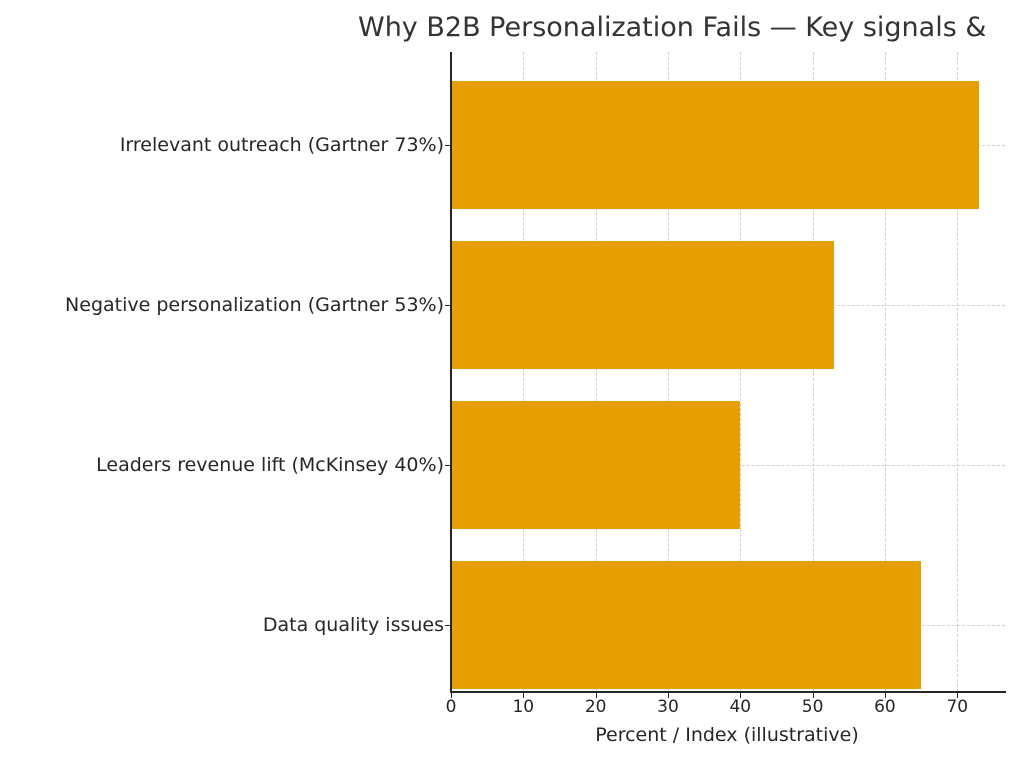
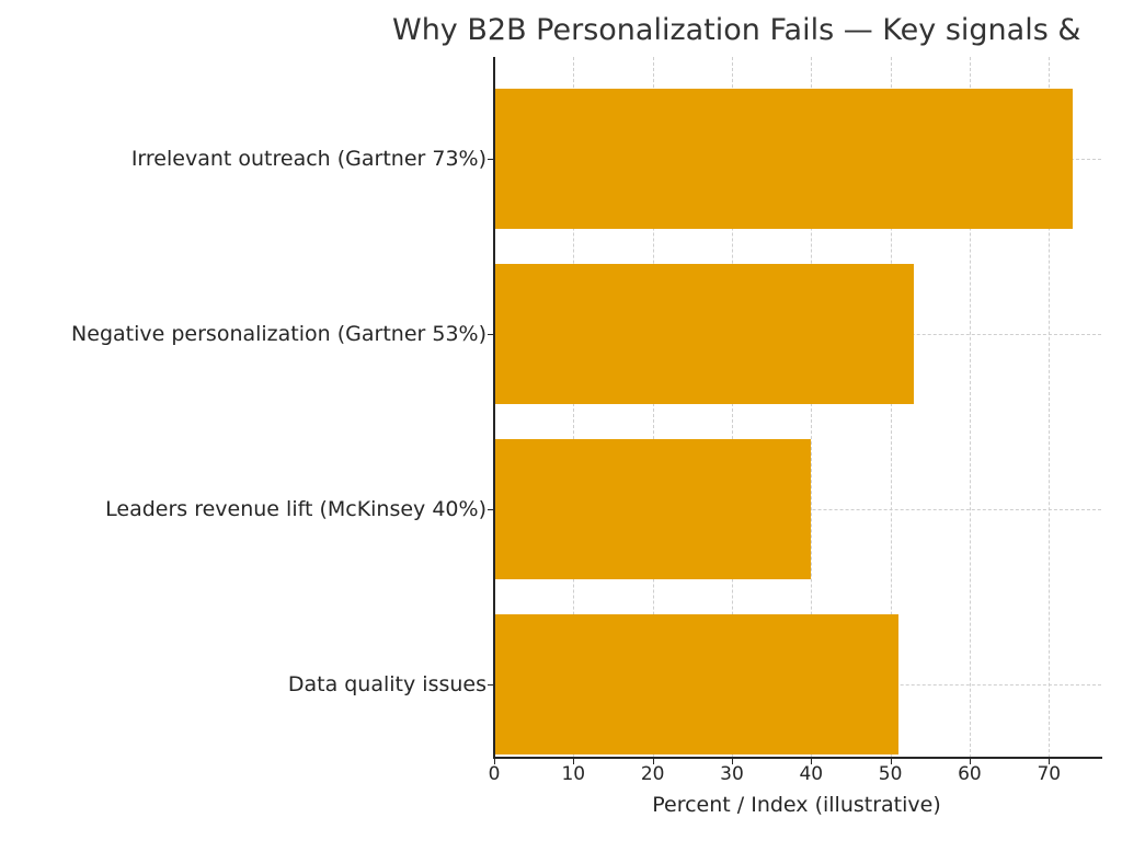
Data quality issues: 65 -> 51
